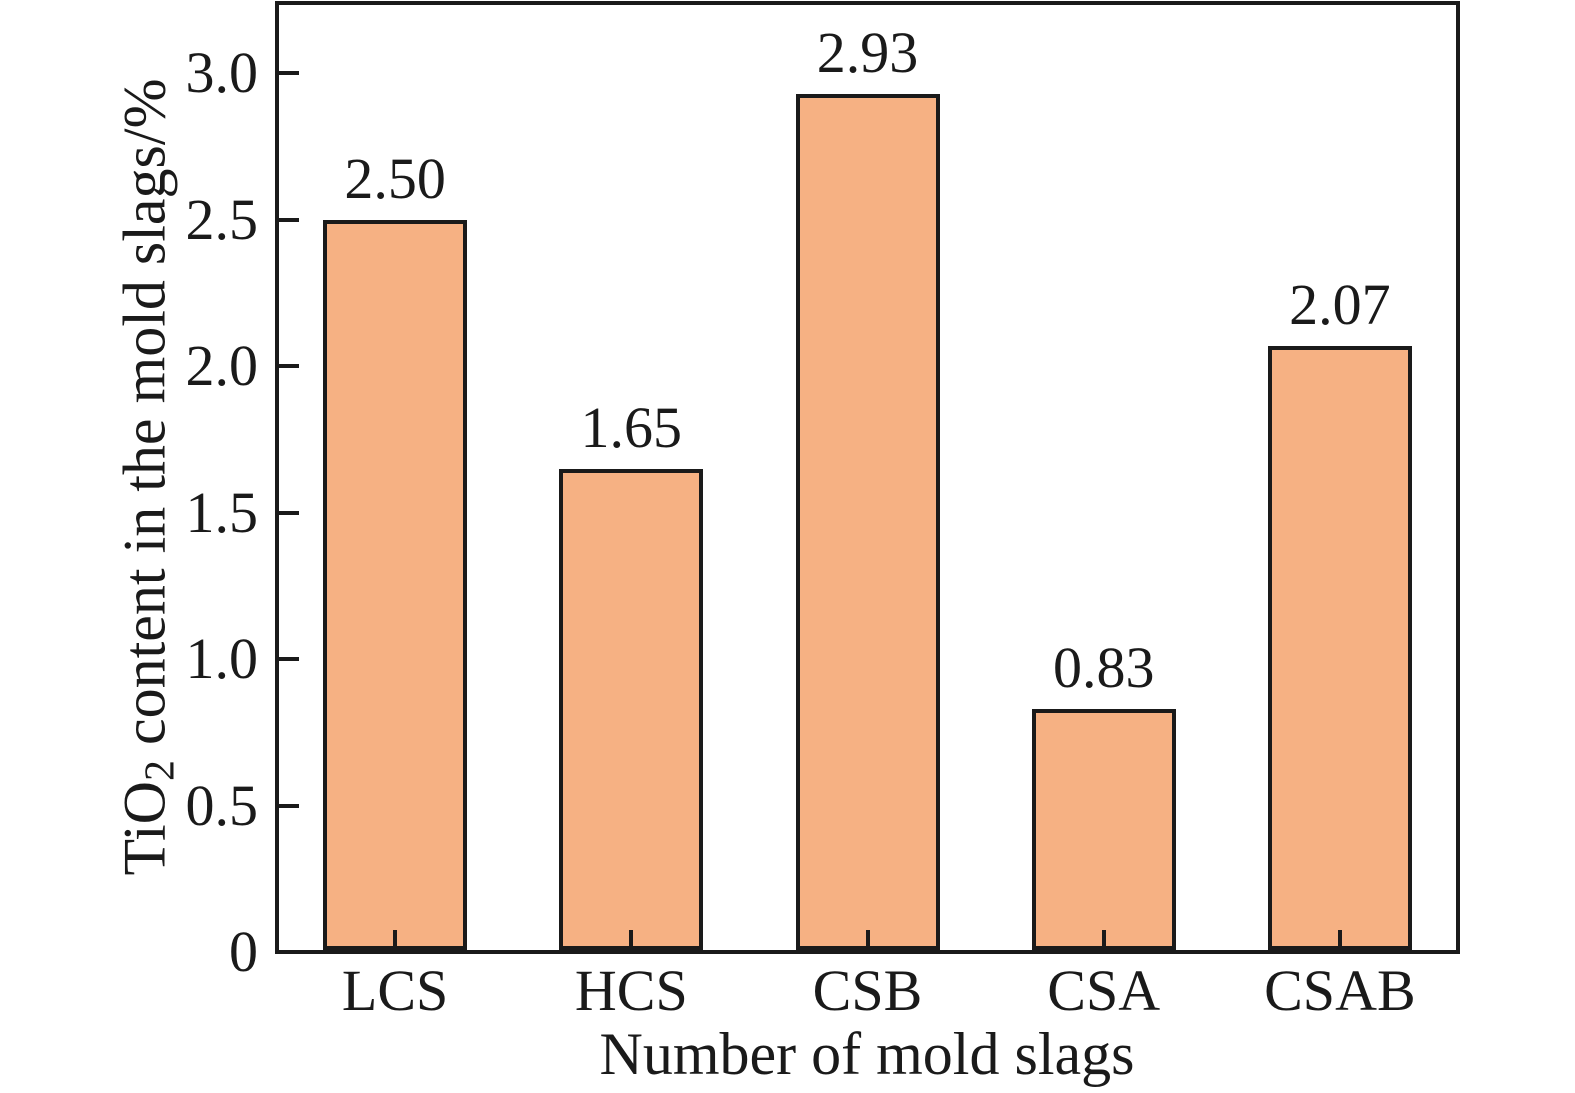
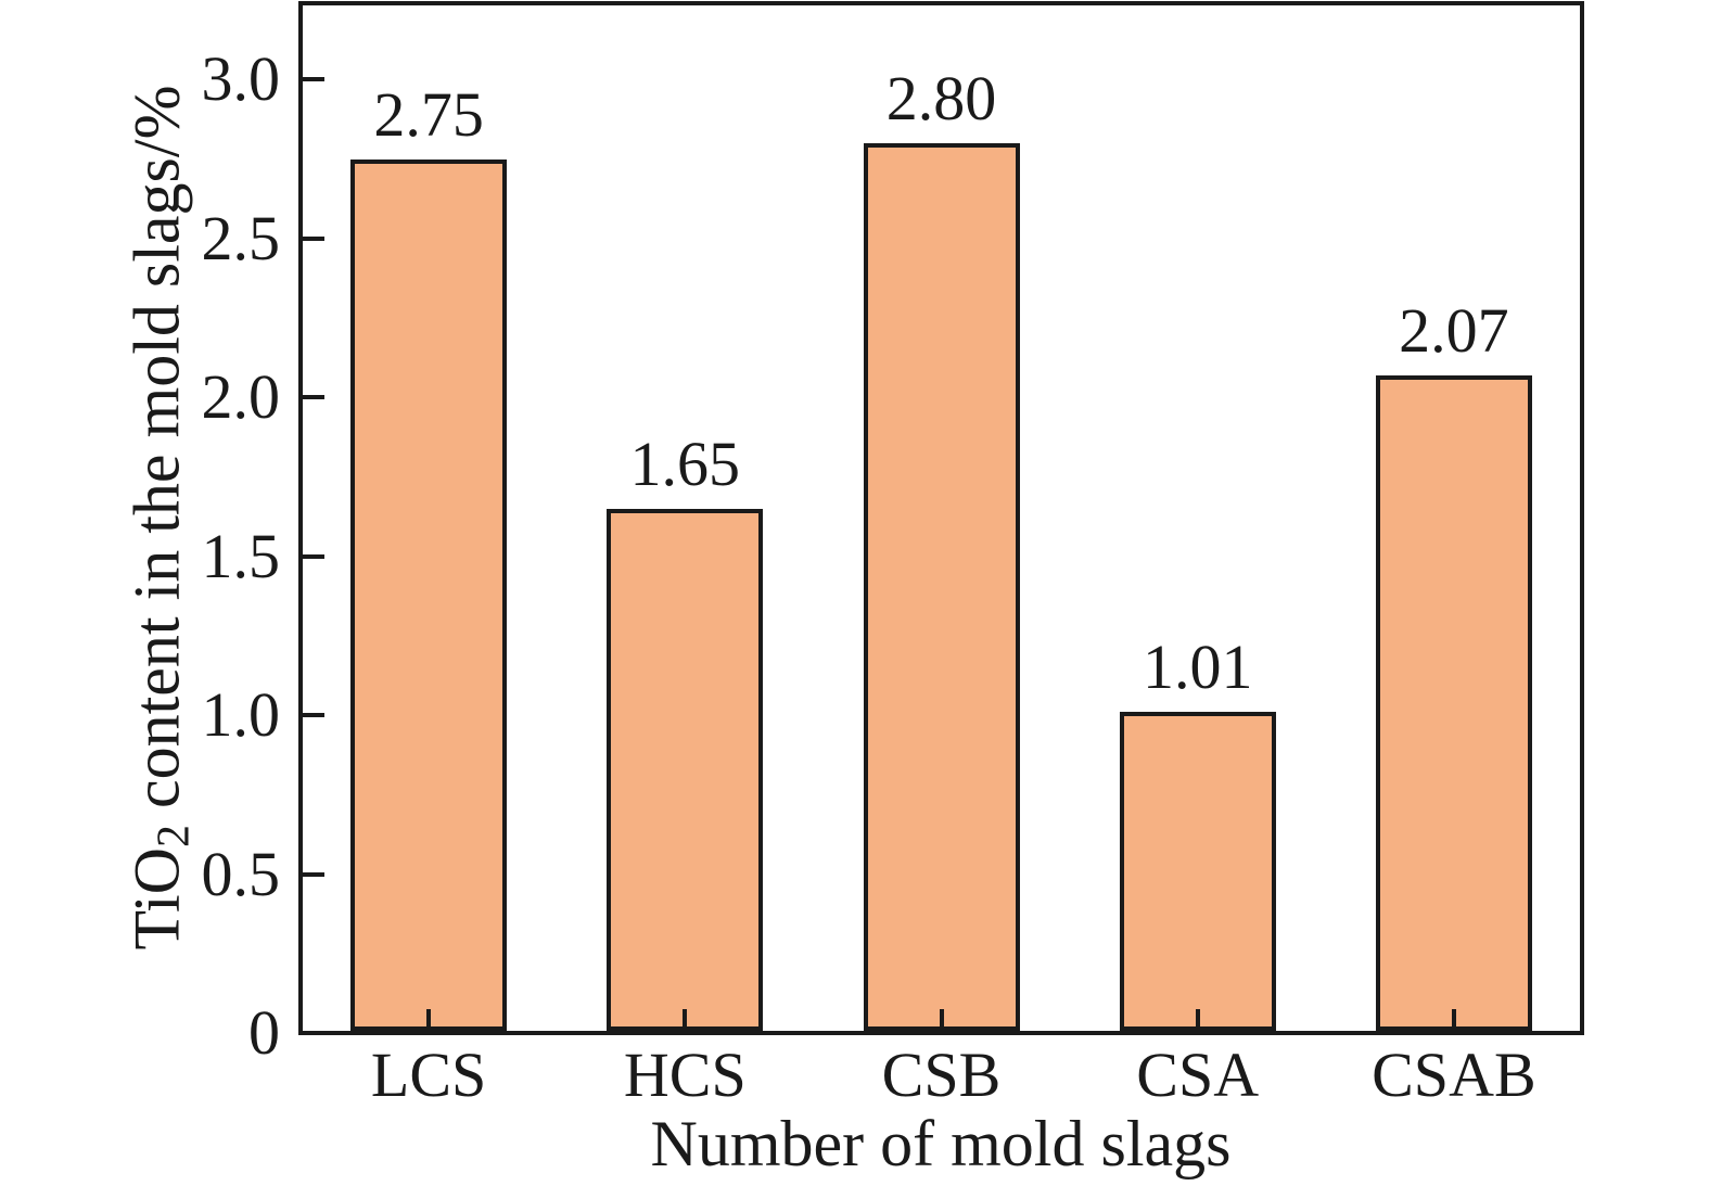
LCS: 2.50 -> 2.75
CSB: 2.93 -> 2.80
CSA: 0.83 -> 1.01
